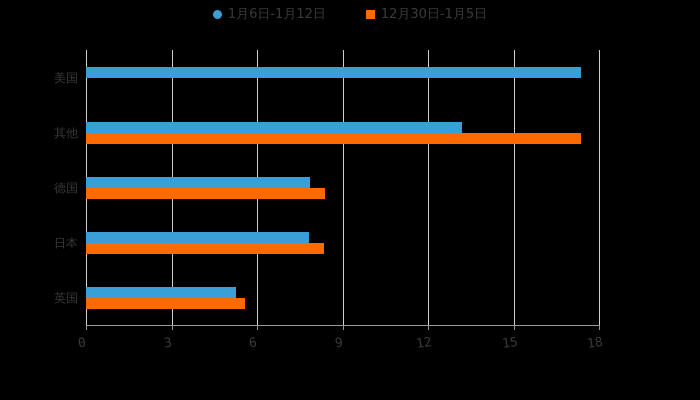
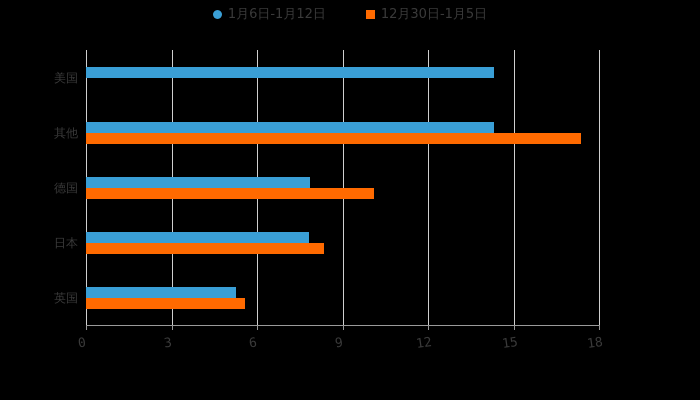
1月6日-1月12日/美国: 17.4 -> 14.3
1月6日-1月12日/其他: 13.2 -> 14.3
12月30日-1月5日/德国: 8.4 -> 10.1
